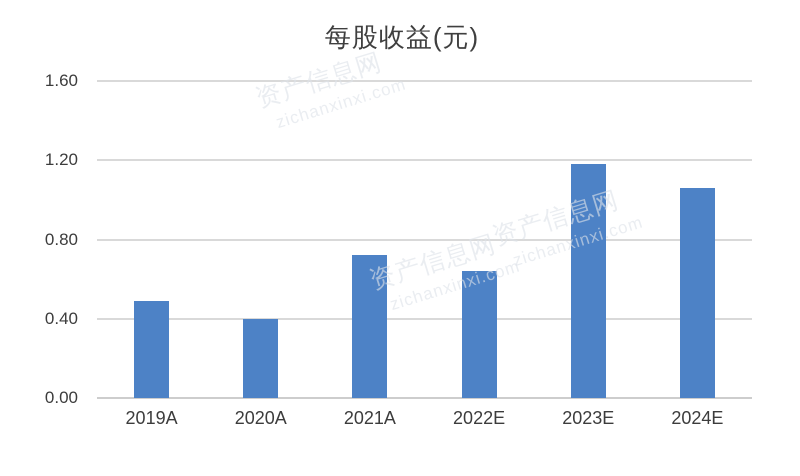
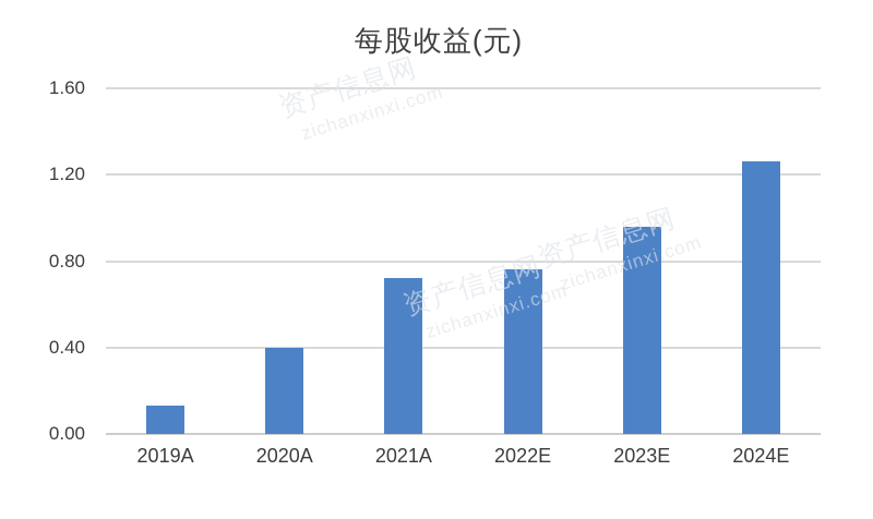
2019A: 0.49 -> 0.13
2022E: 0.64 -> 0.76
2023E: 1.18 -> 0.96
2024E: 1.06 -> 1.26
